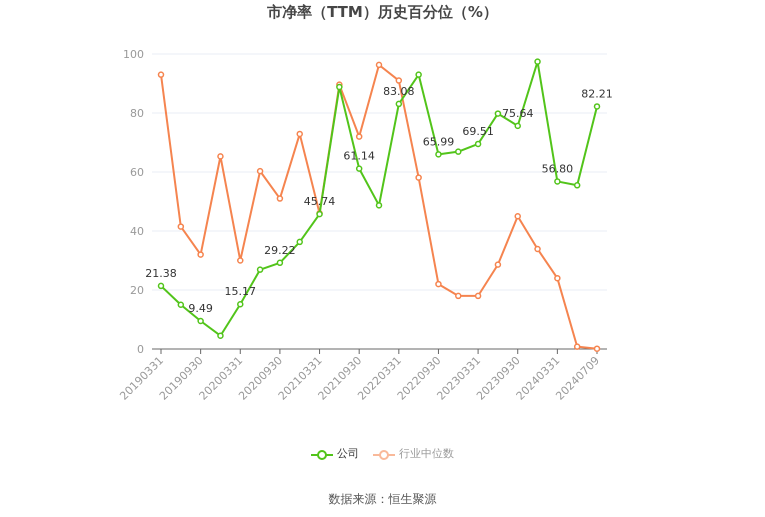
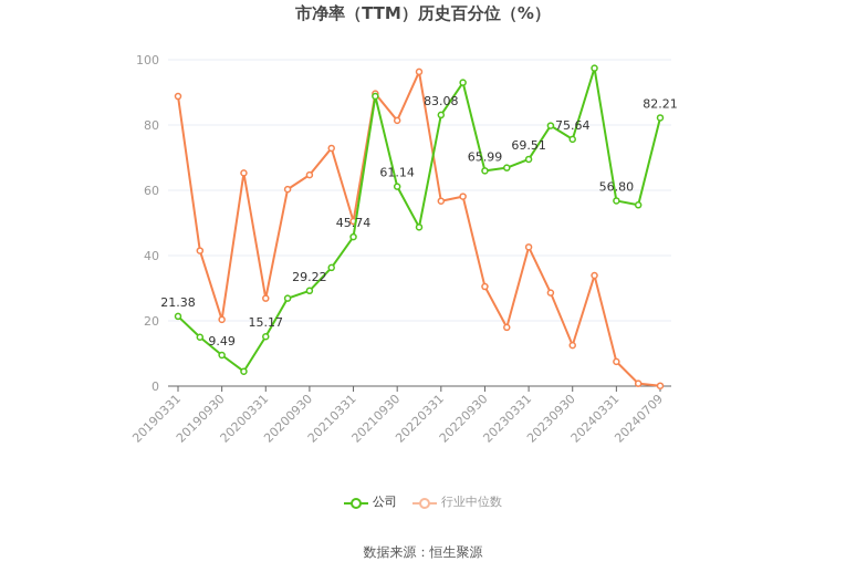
行业中位数/20190331: 93 -> 89
行业中位数/20190930: 32 -> 20
行业中位数/20200331: 30 -> 27
行业中位数/20200930: 51 -> 65
行业中位数/20210331: 46 -> 50
行业中位数/20210930: 72 -> 81
行业中位数/20220331: 91 -> 57
行业中位数/20220930: 22 -> 30
行业中位数/20230331: 18 -> 43
行业中位数/20230930: 45 -> 12
行业中位数/20240331: 24 -> 8
